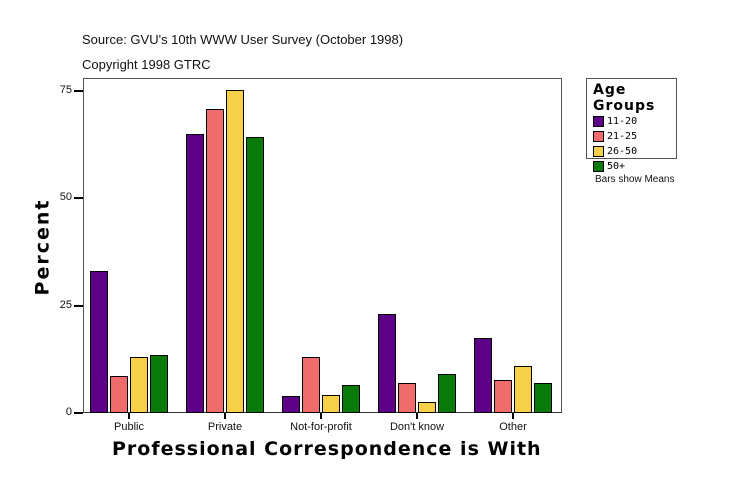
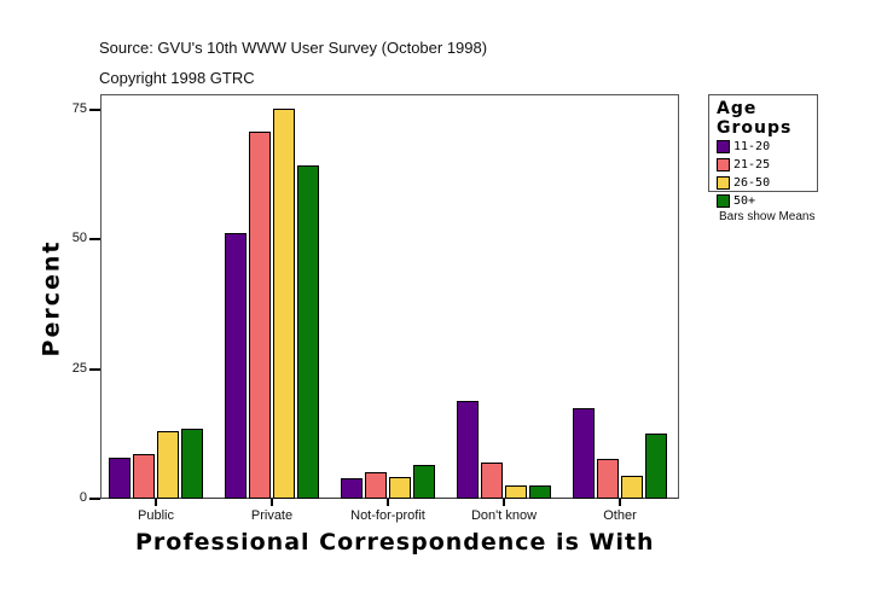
11-20/Public: 33 -> 8
11-20/Private: 65 -> 51
21-25/Not-for-profit: 13 -> 5
11-20/Don't know: 23 -> 19
50+/Don't know: 9 -> 3
26-50/Other: 11 -> 4
50+/Other: 7 -> 13
